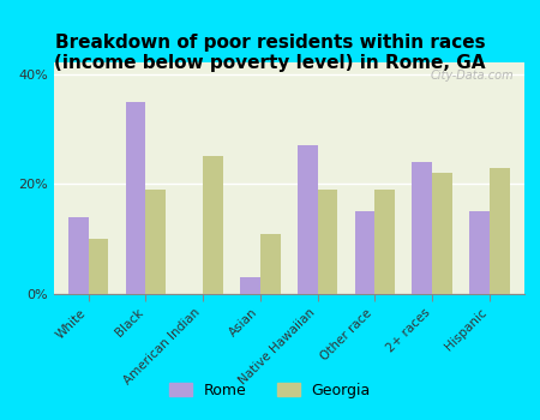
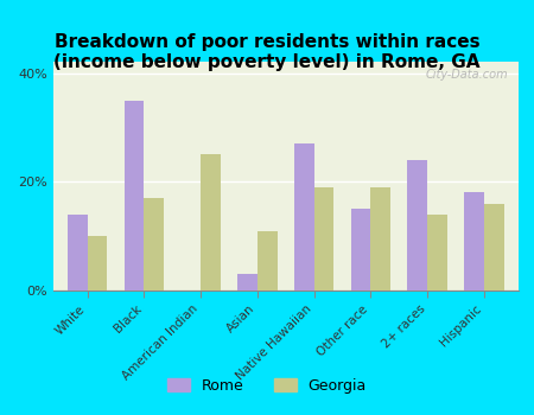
Georgia/Black: 19% -> 17%
Georgia/2+ races: 22% -> 14%
Rome/Hispanic: 15% -> 18%
Georgia/Hispanic: 23% -> 16%
